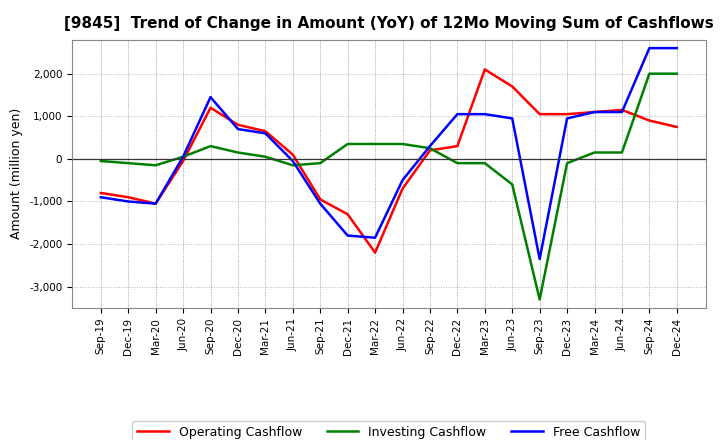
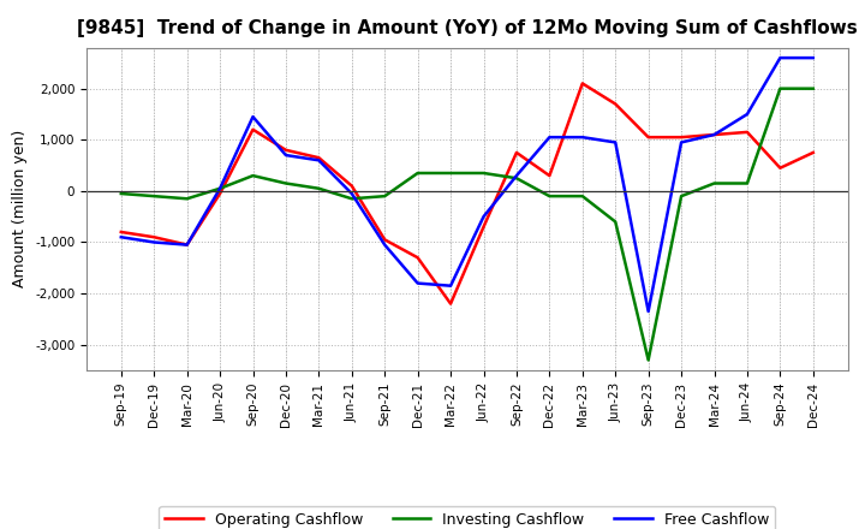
Operating Cashflow/Sep-22: 200 -> 750
Free Cashflow/Jun-24: 1,100 -> 1,500
Operating Cashflow/Sep-24: 900 -> 450
